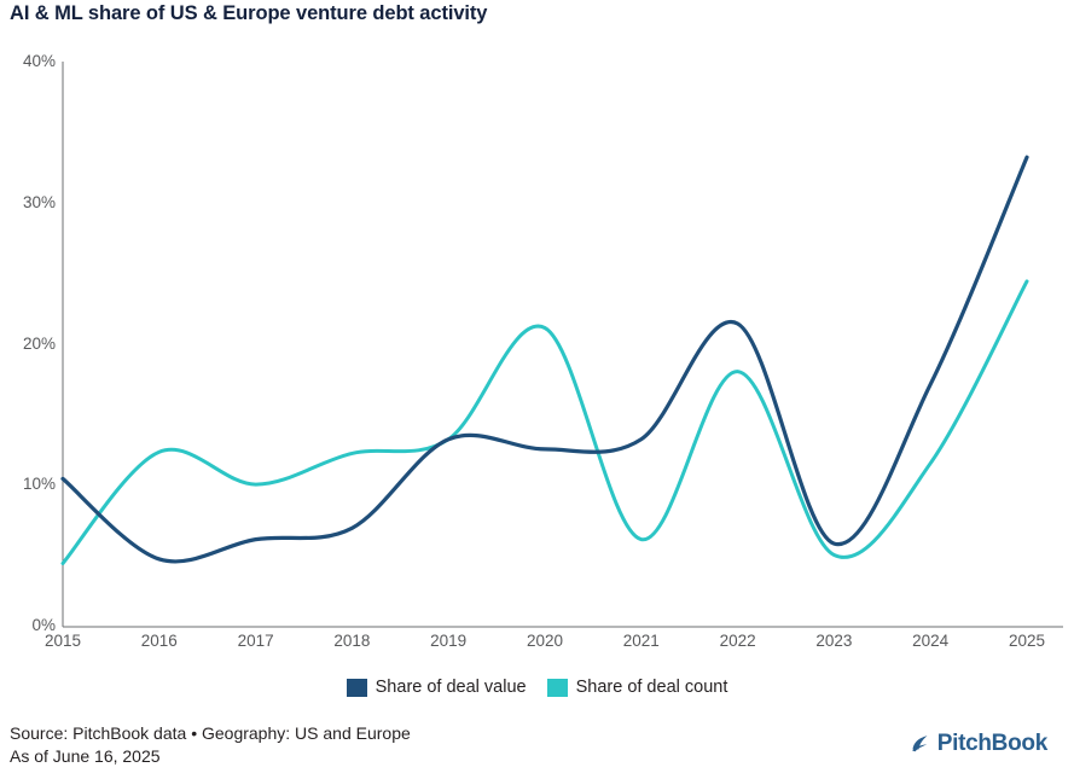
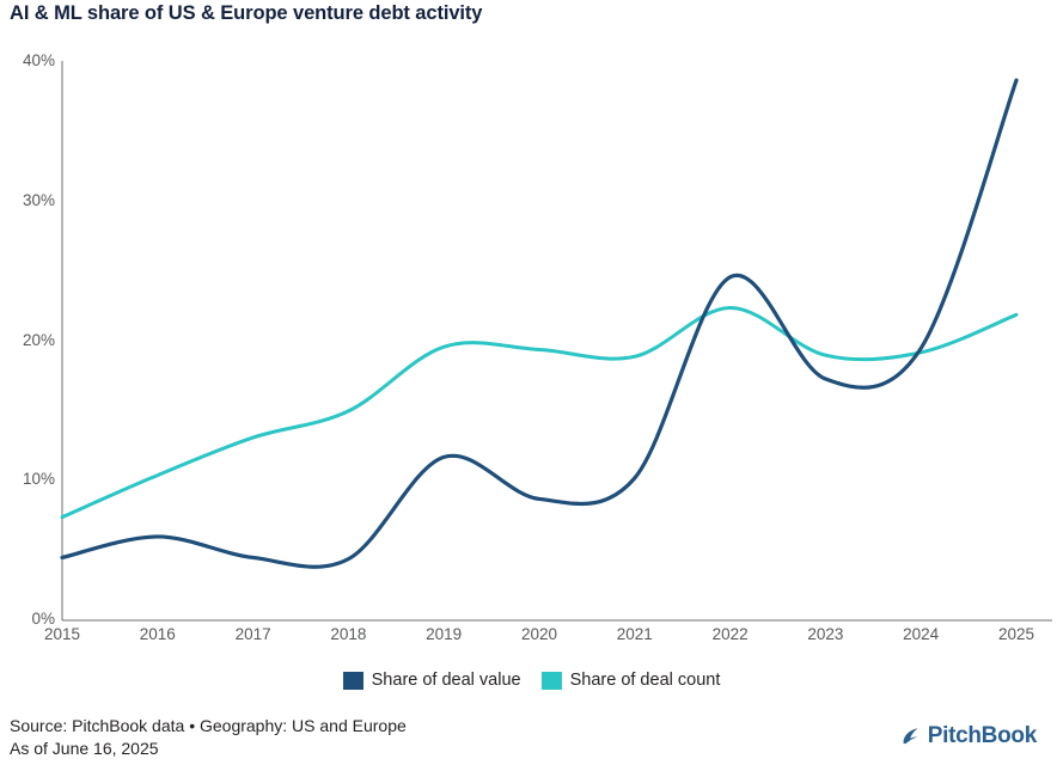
Share of deal value/2015: 10.5% -> 4.5%
Share of deal count/2015: 4.5% -> 7.4%
Share of deal value/2016: 4.8% -> 6.0%
Share of deal count/2016: 12.4% -> 10.4%
Share of deal value/2017: 6.2% -> 4.5%
Share of deal count/2017: 10.1% -> 13.1%
Share of deal value/2018: 7.0% -> 4.4%
Share of deal count/2018: 12.3% -> 15.0%
Share of deal value/2019: 13.3% -> 11.7%
Share of deal count/2019: 13.3% -> 19.6%
Share of deal value/2020: 12.6% -> 8.7%
Share of deal count/2020: 21.2% -> 19.4%
Share of deal value/2021: 13.3% -> 10.2%
Share of deal count/2021: 6.2% -> 18.9%
Share of deal value/2022: 21.5% -> 24.6%
Share of deal count/2022: 18.1% -> 22.4%
Share of deal value/2023: 5.9% -> 17.3%
Share of deal count/2023: 5.1% -> 19.0%
Share of deal value/2024: 17.2% -> 19.5%
Share of deal count/2024: 11.6% -> 19.2%
Share of deal value/2025: 33.3% -> 38.7%
Share of deal count/2025: 24.5% -> 21.9%
